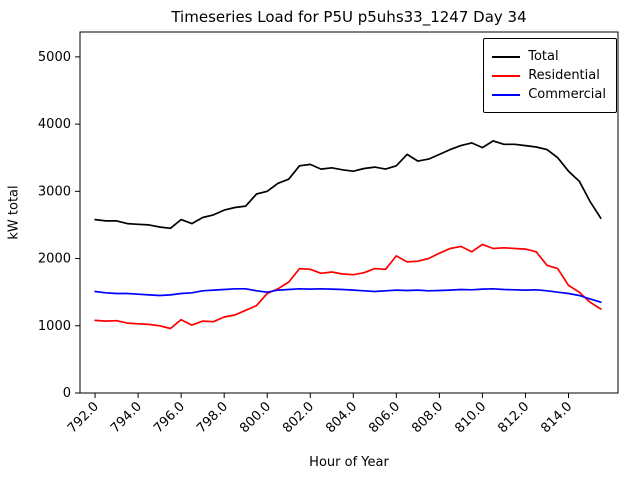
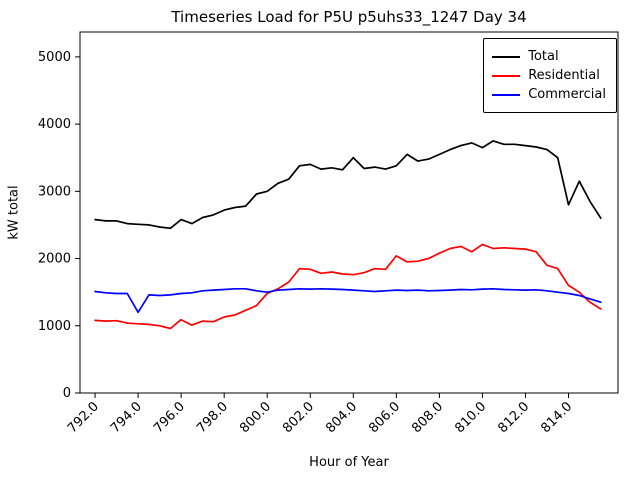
Commercial/794.0: 1500 -> 1200
Total/804.0: 3300 -> 3500
Total/814.0: 3300 -> 2800
